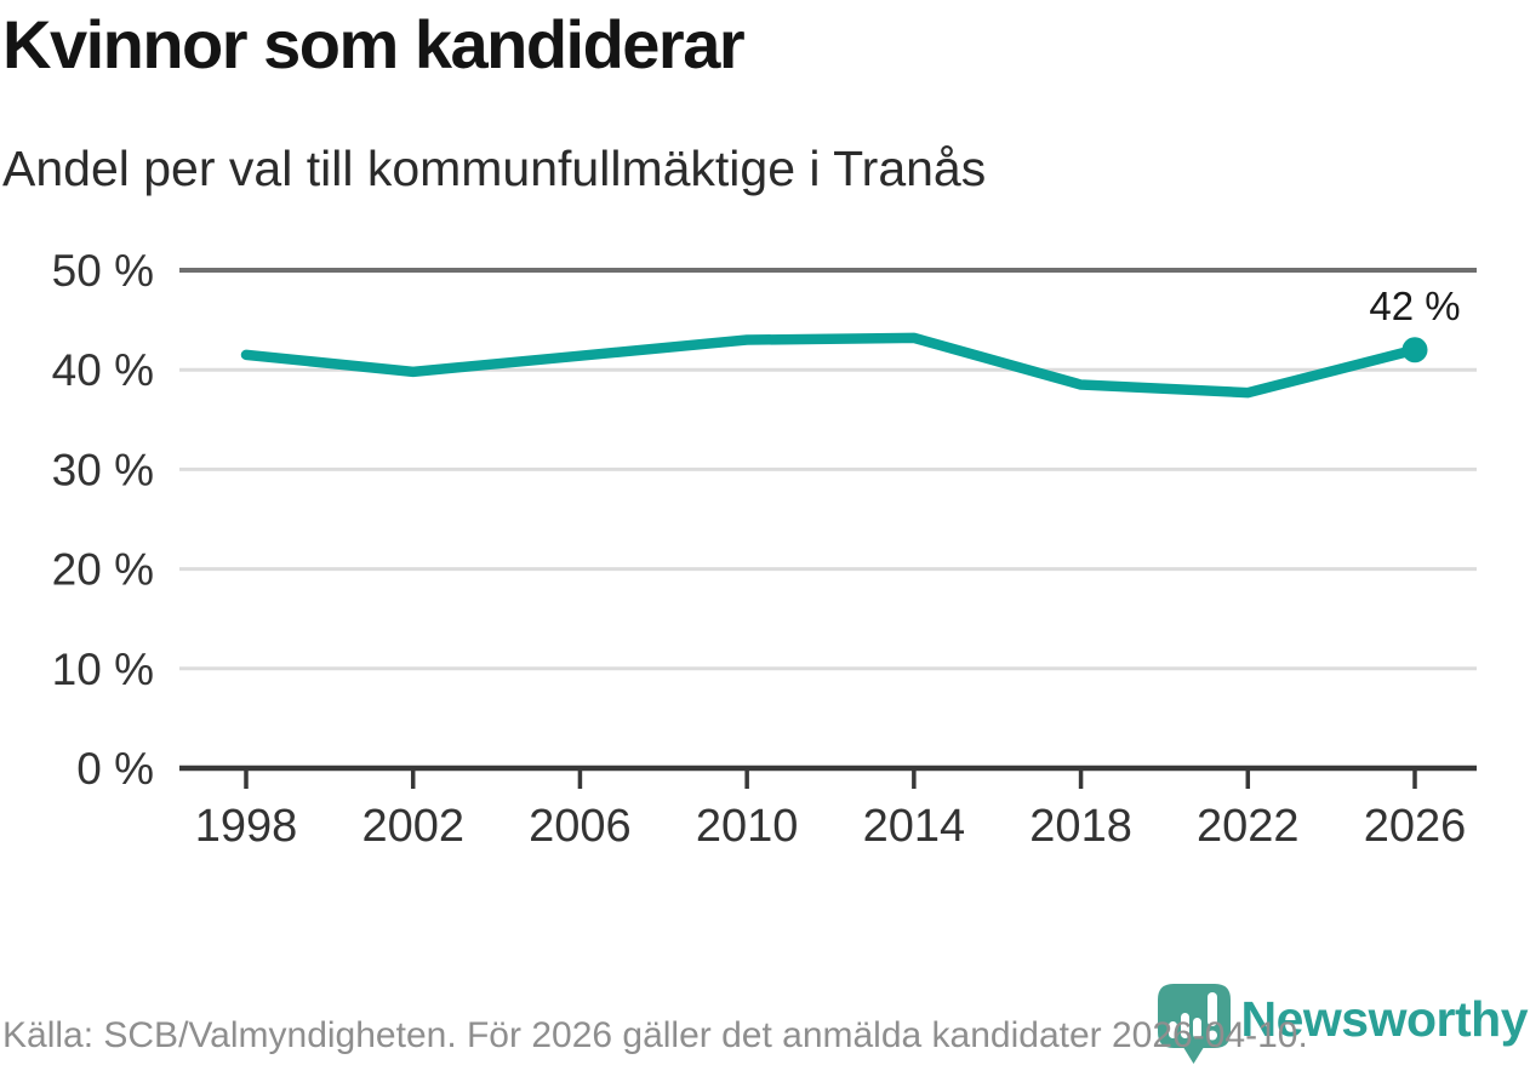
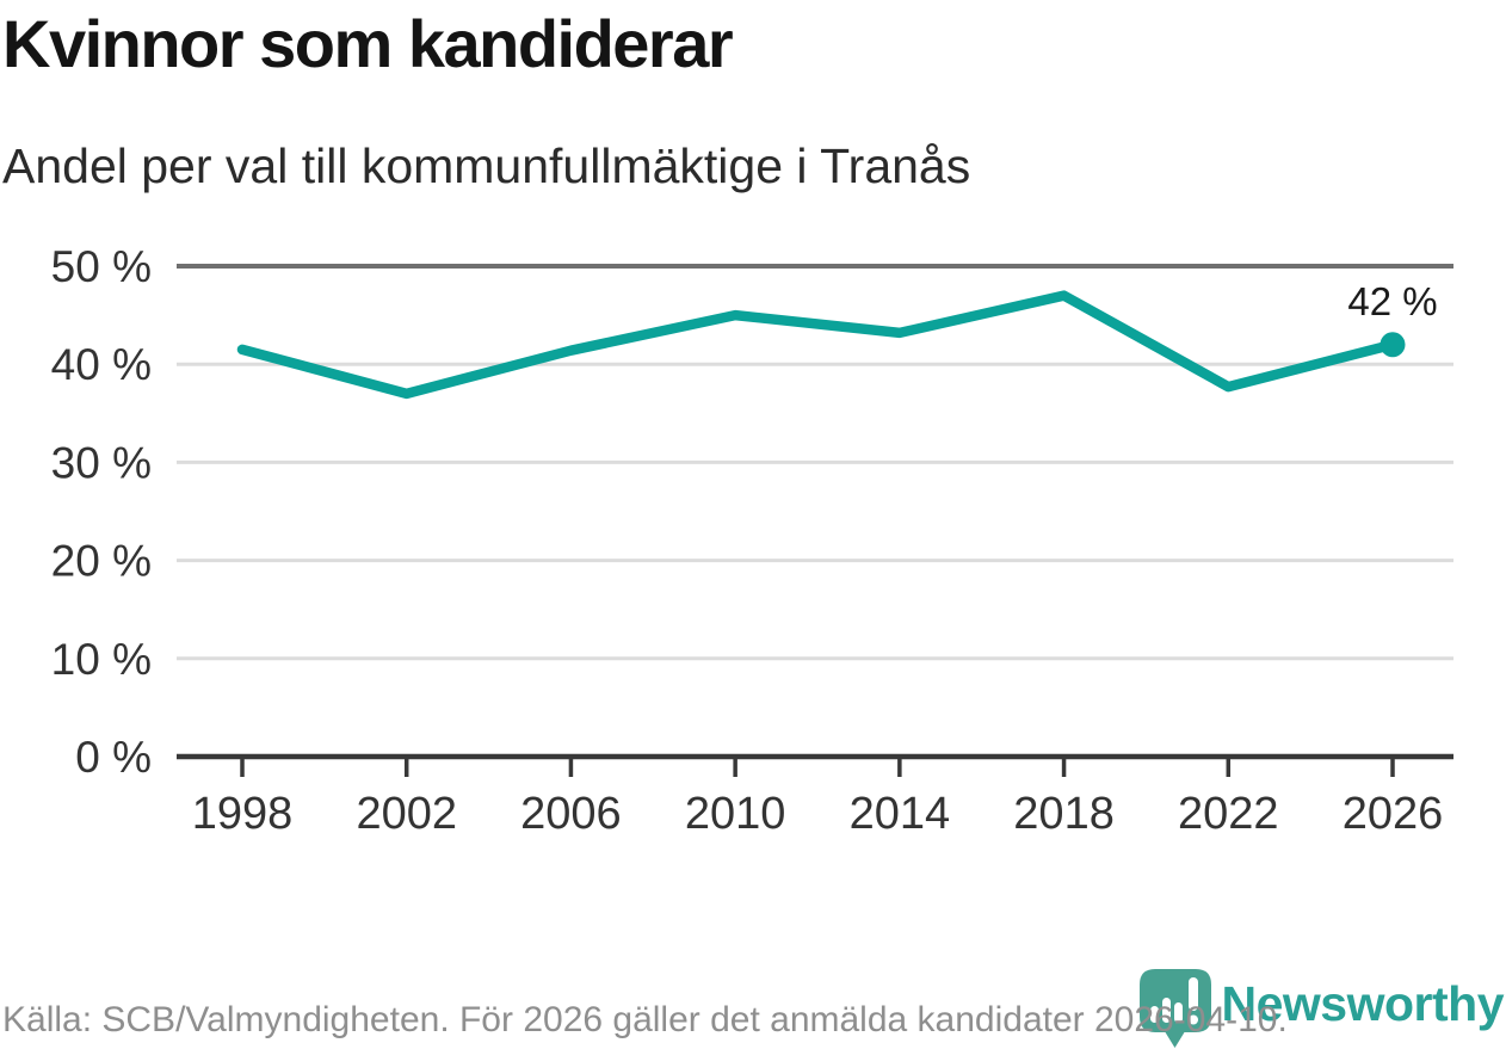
2002: 40% -> 37%
2010: 43% -> 45%
2018: 38% -> 47%
